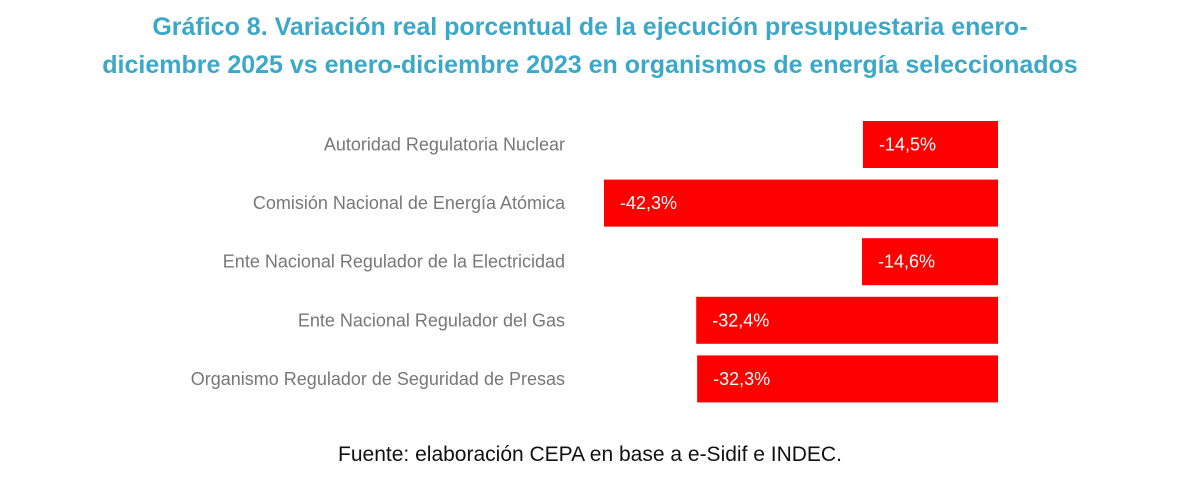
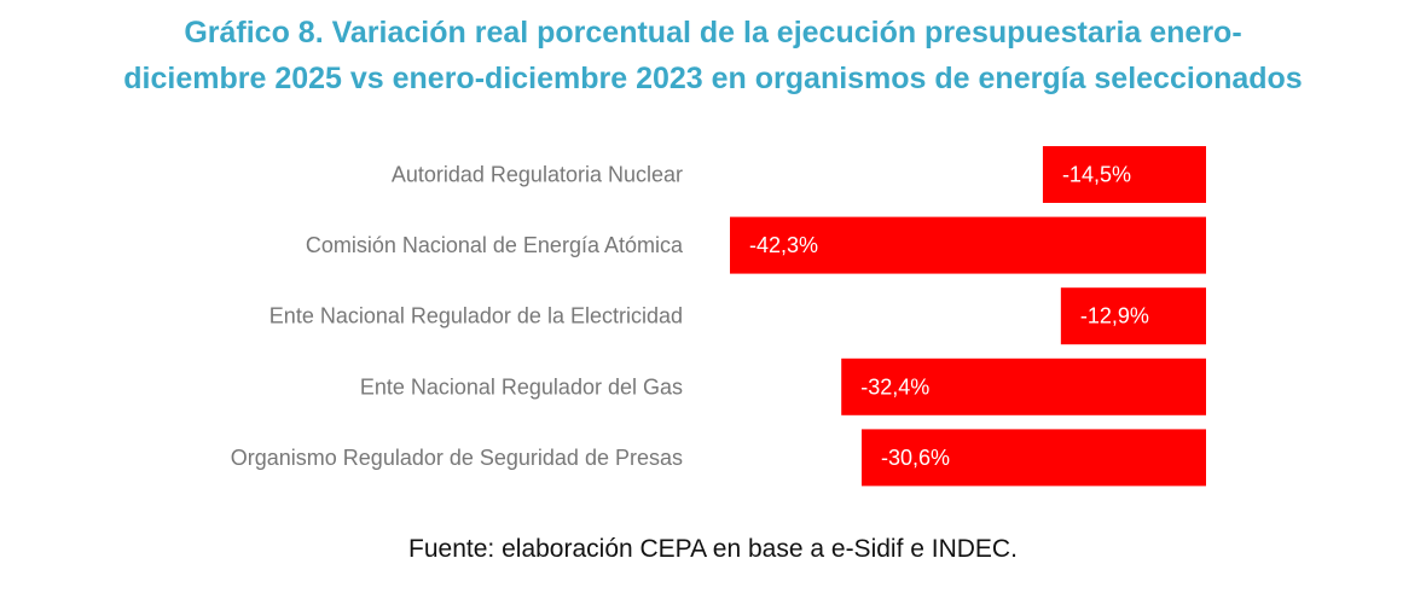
Ente Nacional Regulador de la Electricidad: -14,6% -> -12,9%
Organismo Regulador de Seguridad de Presas: -32,3% -> -30,6%
